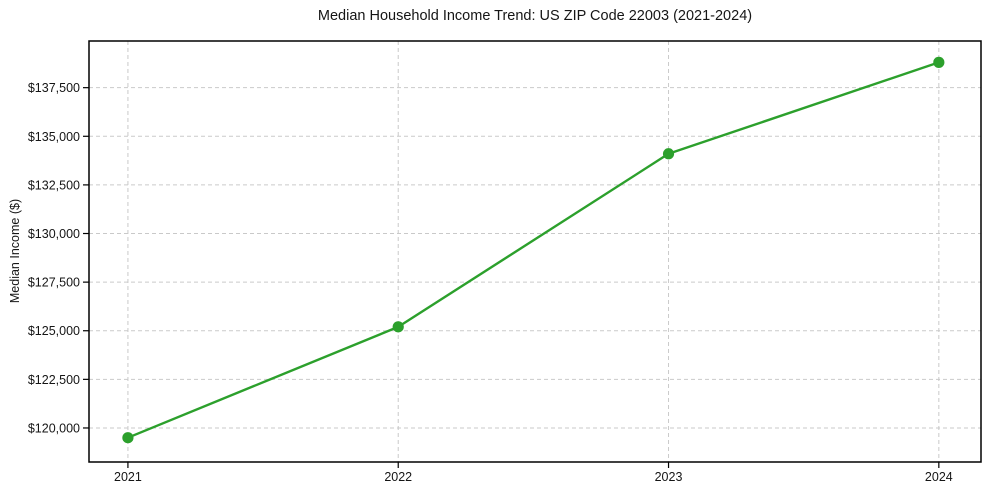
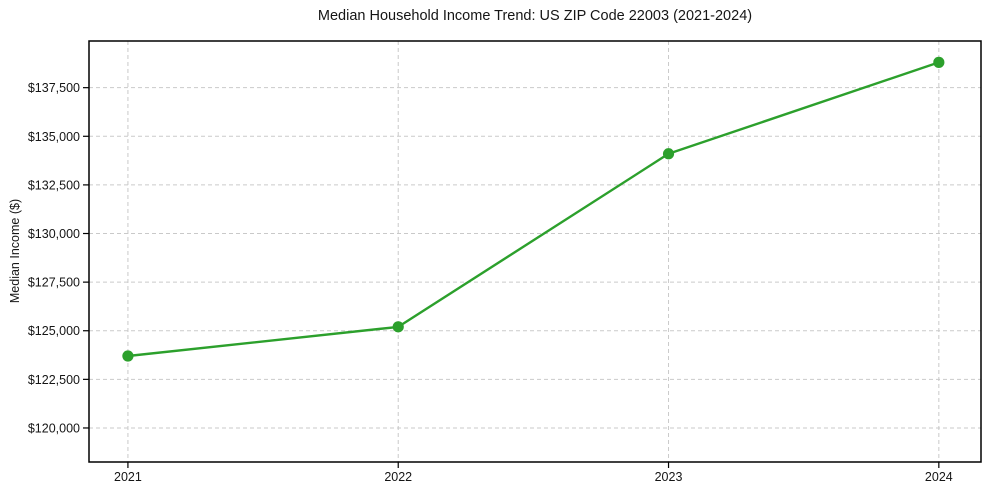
2021: $119500 -> $123700
